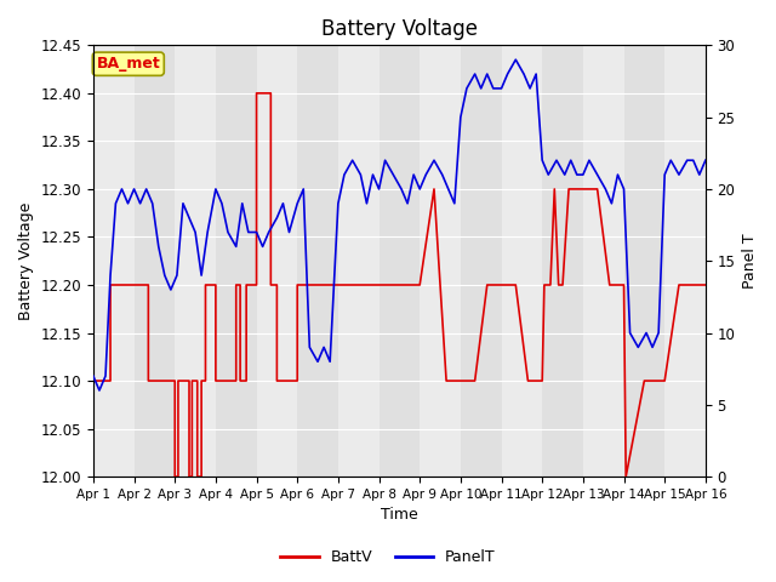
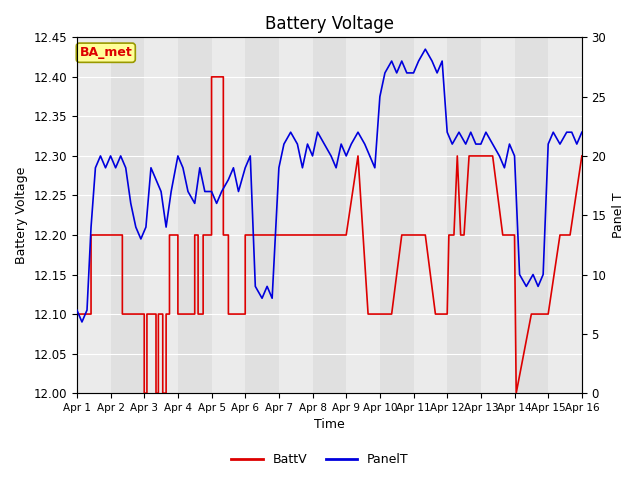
BattV/Apr 16: 12.2 -> 12.3
